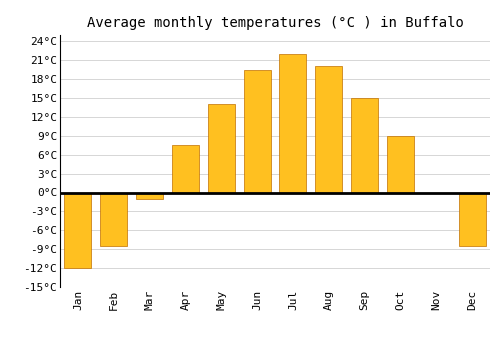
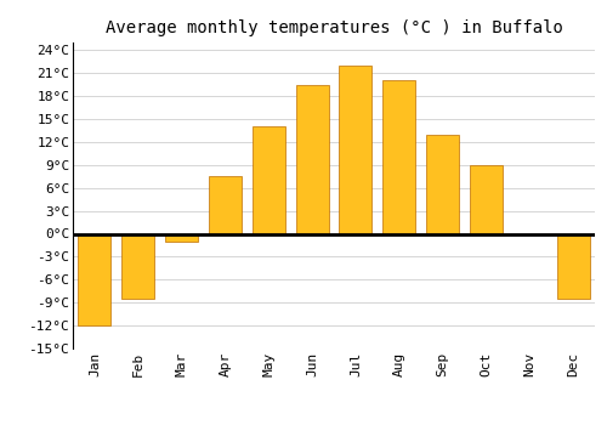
Sep: 15.0°C -> 13.0°C
